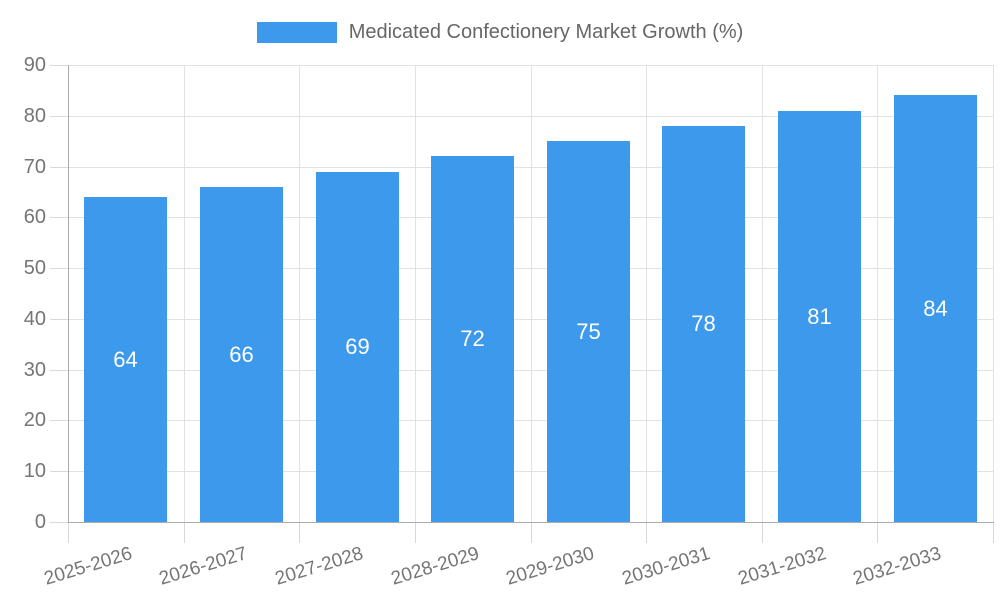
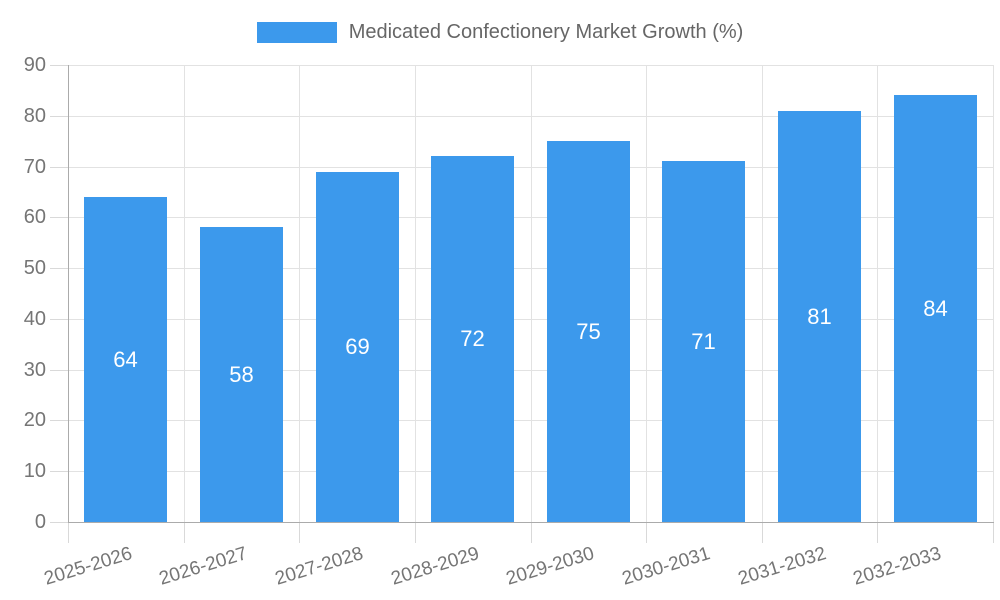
2026-2027: 66 -> 58
2030-2031: 78 -> 71
